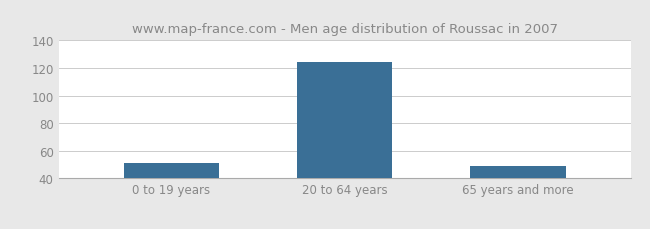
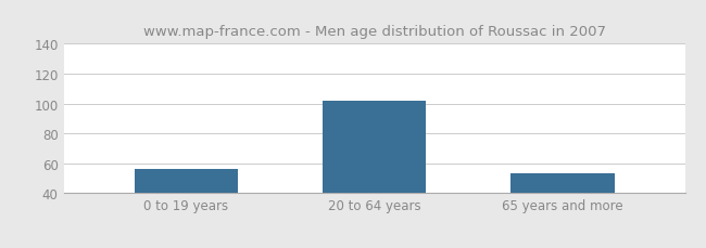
0 to 19 years: 51 -> 56
20 to 64 years: 124 -> 102
65 years and more: 49 -> 53
